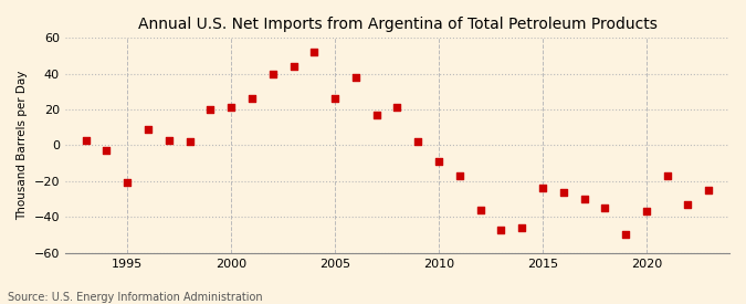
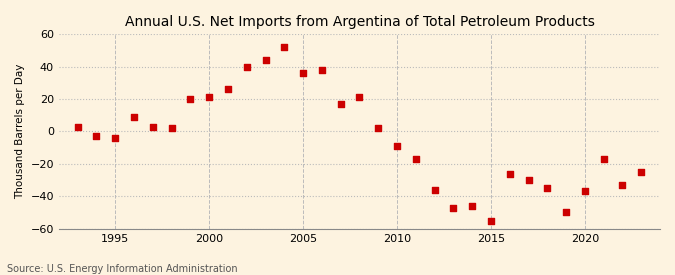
1995: -21 -> -4
2005: 26 -> 36
2015: -24 -> -55
